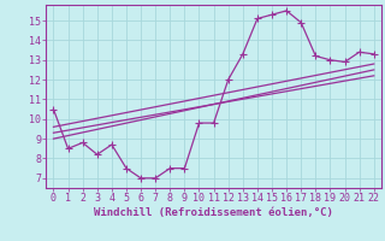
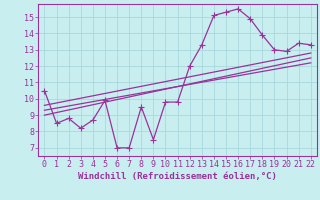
5: 7.5 -> 9.9
8: 7.5 -> 9.5
18: 13.2 -> 13.9
